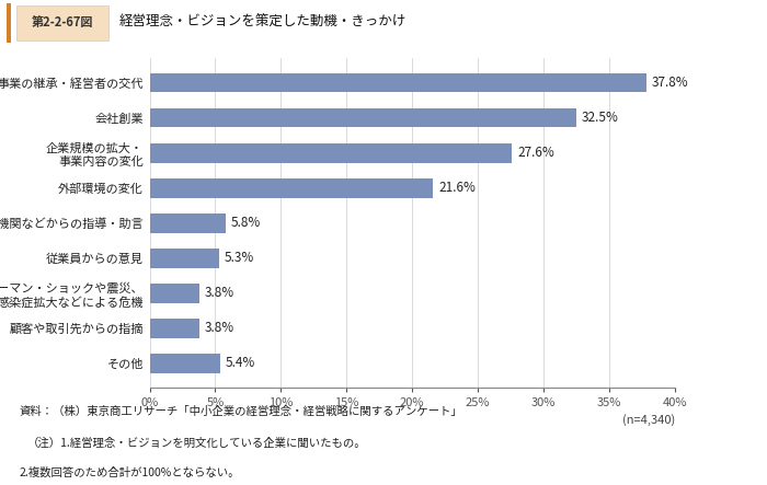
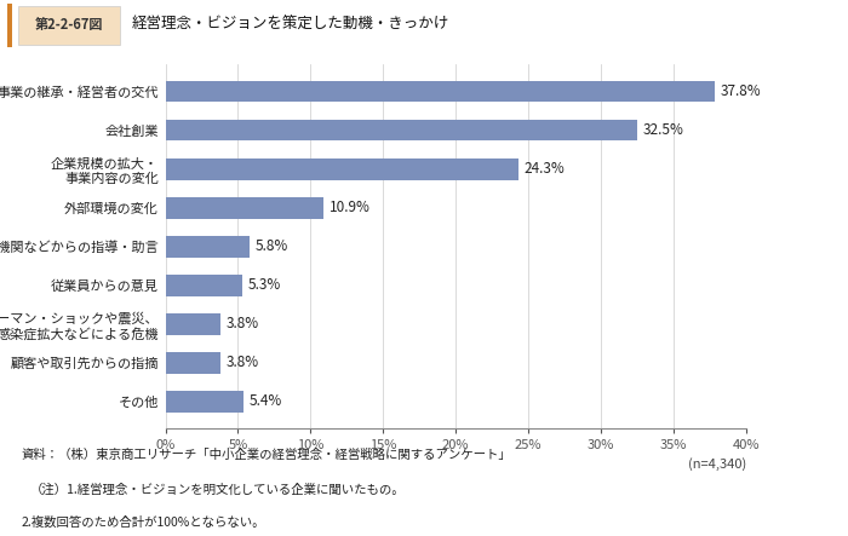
企業規模の拡大・ 事業内容の変化: 27.6% -> 24.3%
外部環境の変化: 21.6% -> 10.9%
